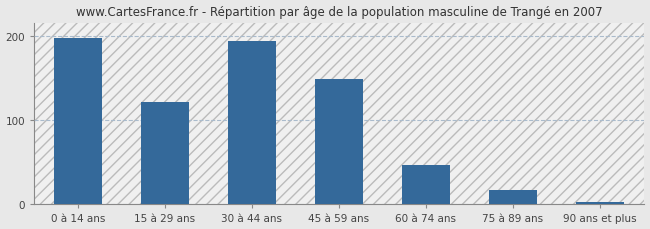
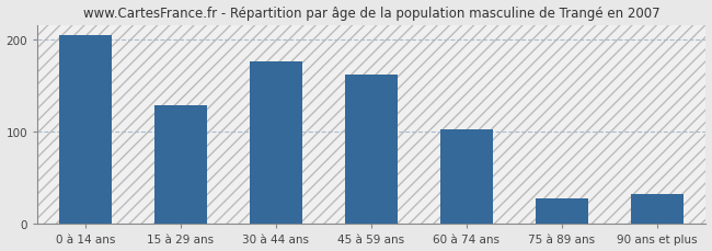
0 à 14 ans: 197 -> 204
15 à 29 ans: 121 -> 128
30 à 44 ans: 193 -> 176
45 à 59 ans: 148 -> 162
60 à 74 ans: 47 -> 102
75 à 89 ans: 17 -> 28
90 ans et plus: 3 -> 32
